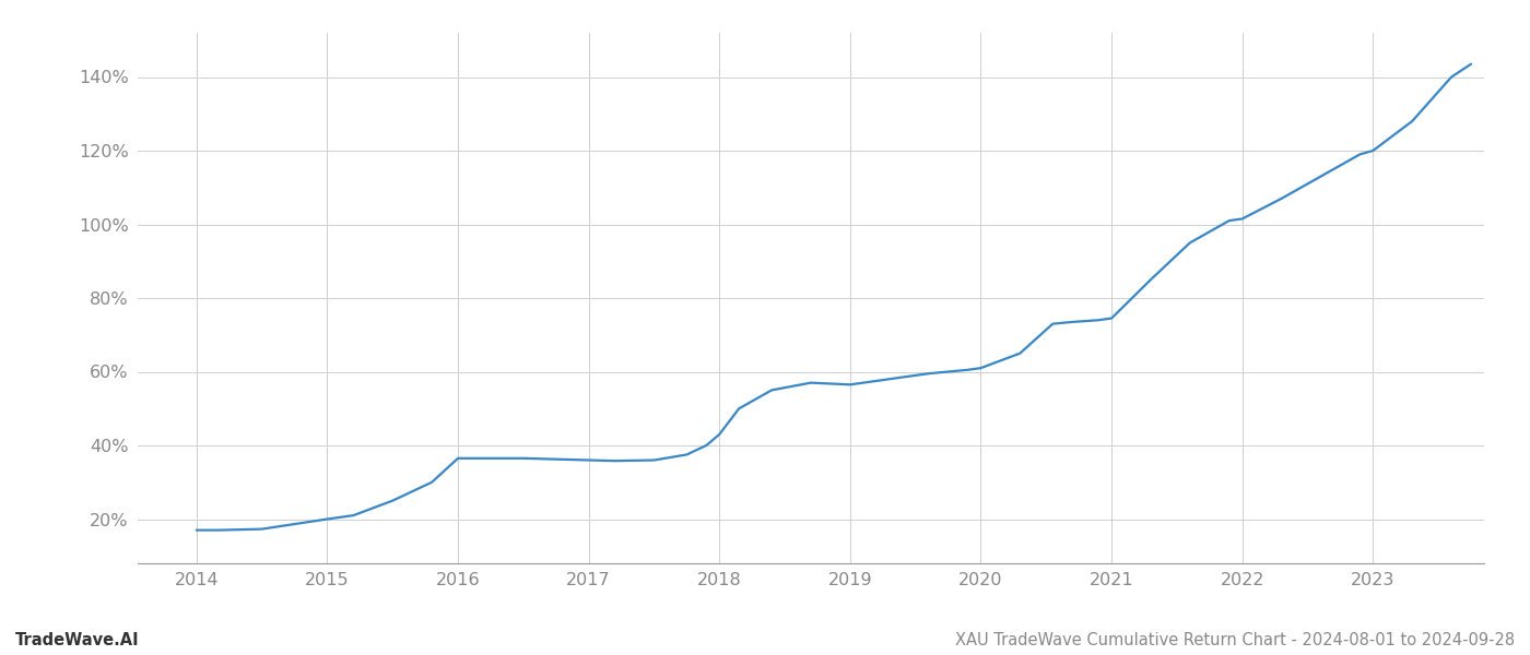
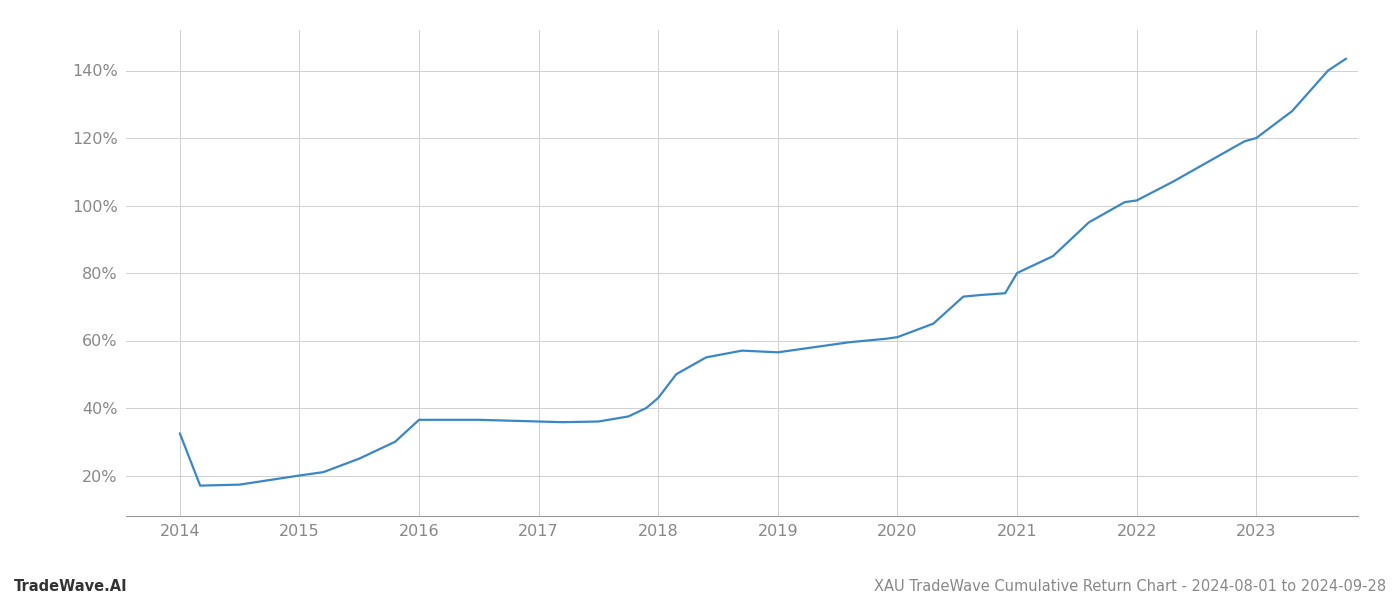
2014: 17.0% -> 32.5%
2021: 74.5% -> 80.0%
